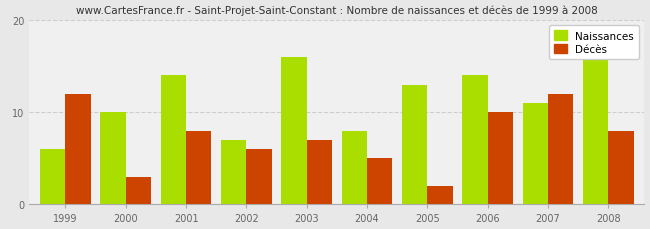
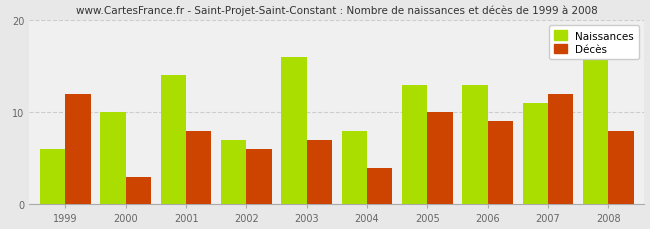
Décès/2004: 5 -> 4
Décès/2005: 2 -> 10
Naissances/2006: 14 -> 13
Décès/2006: 10 -> 9
